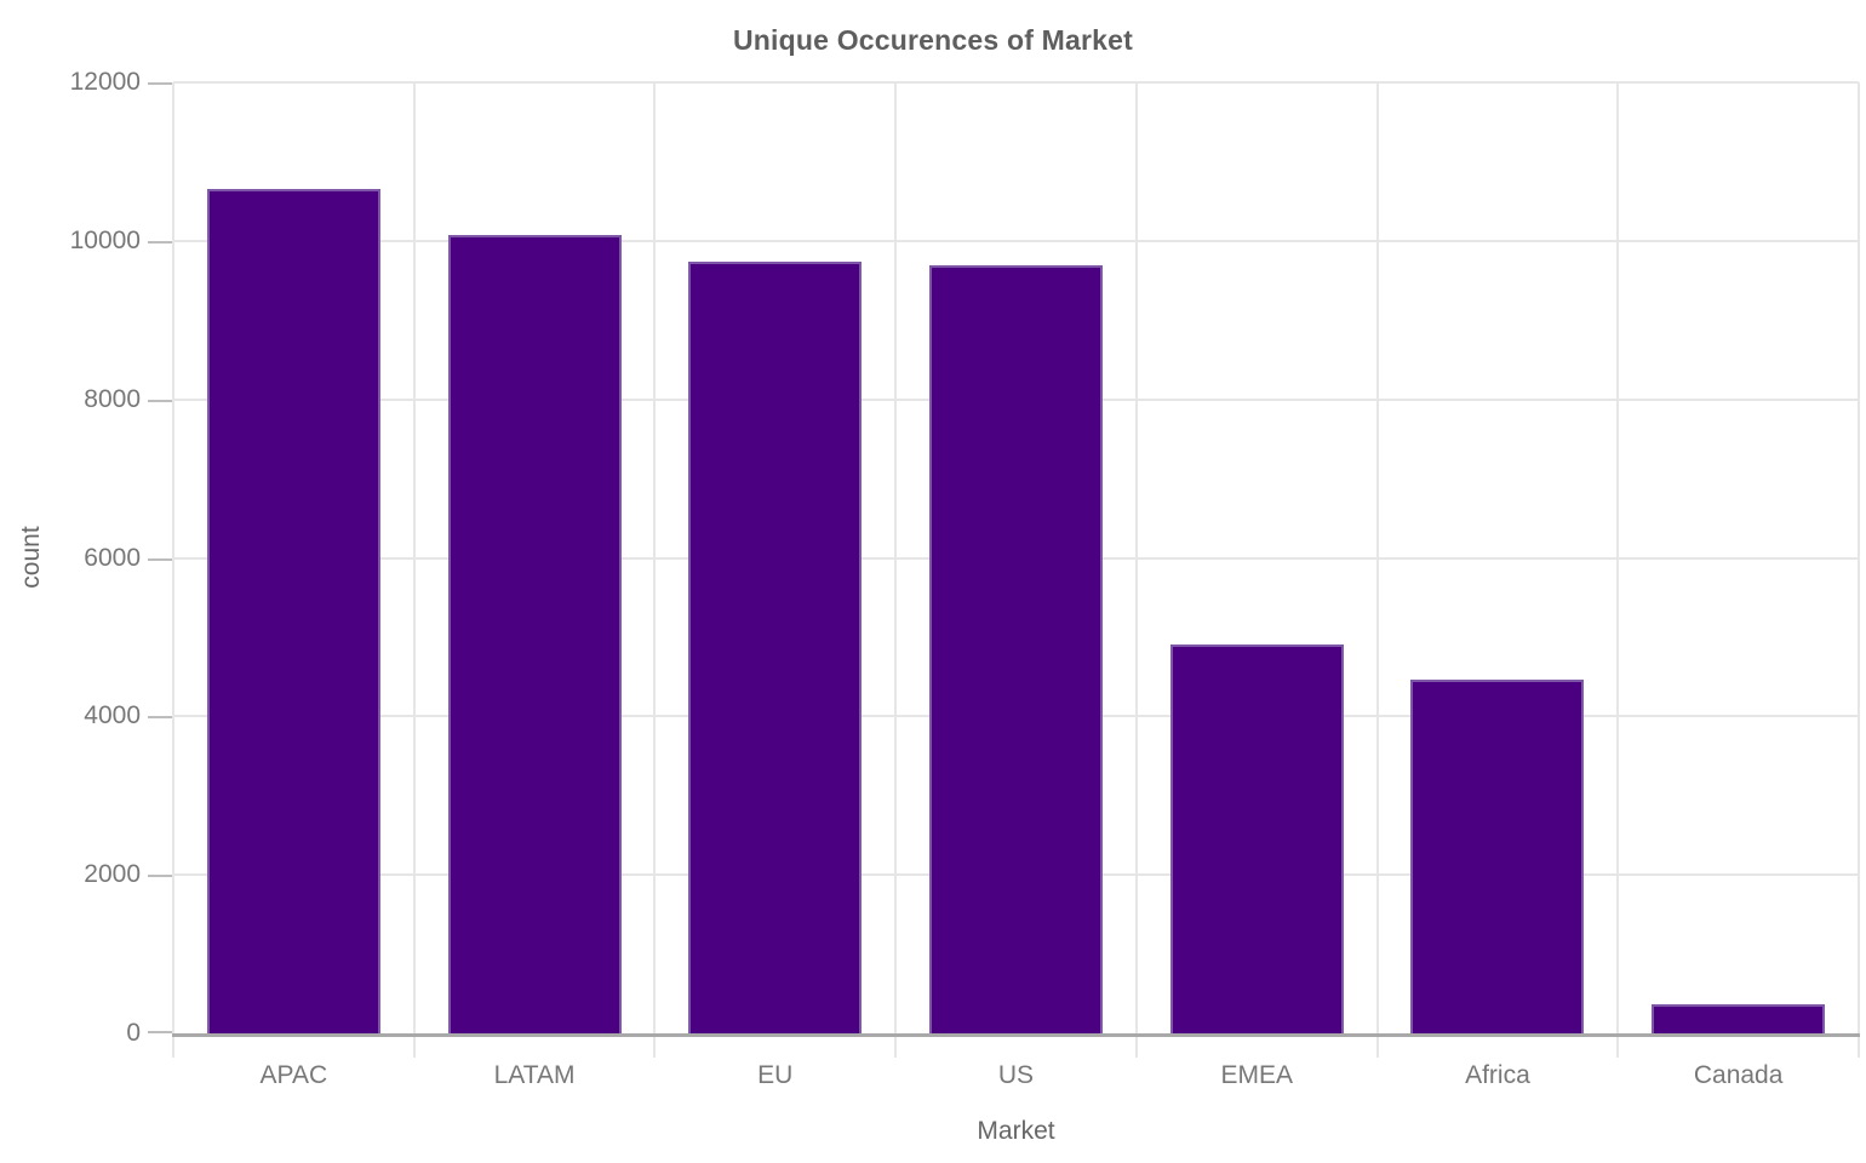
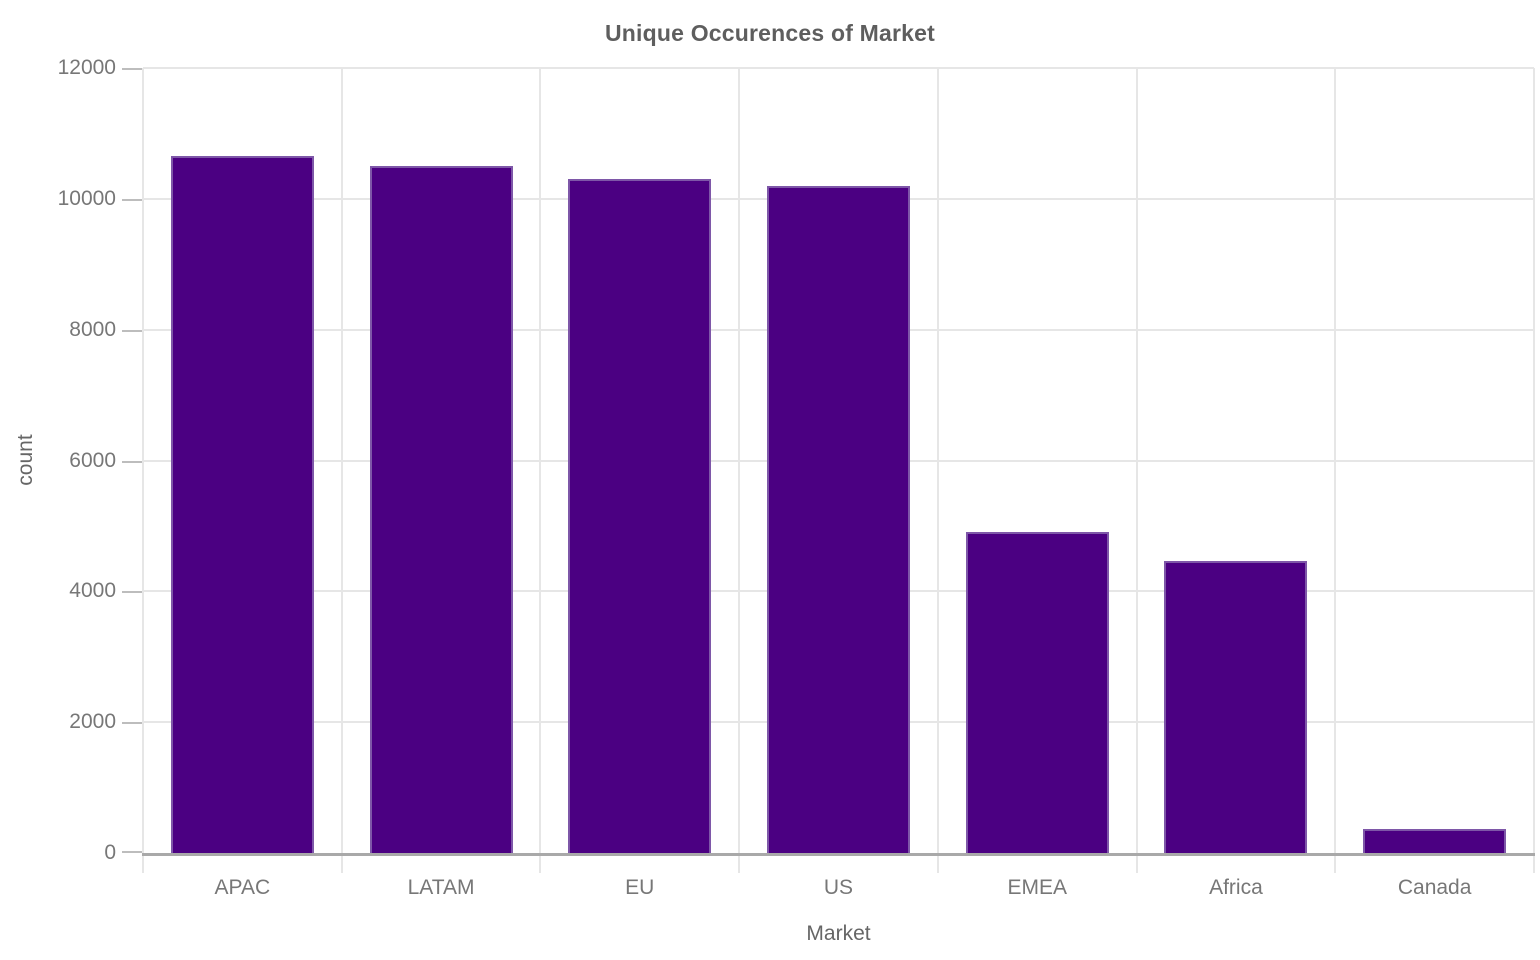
LATAM: 10100 -> 10500
EU: 9700 -> 10300
US: 9700 -> 10200
